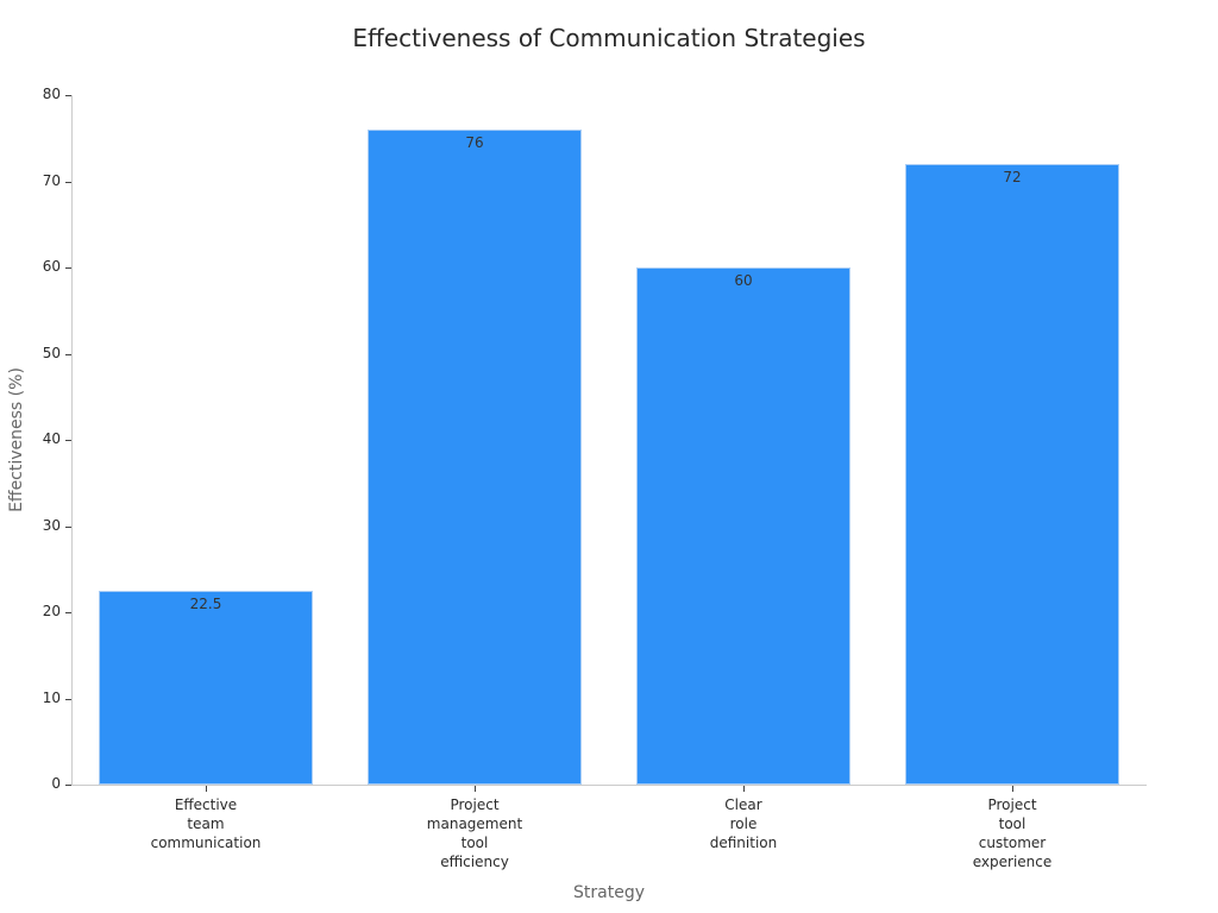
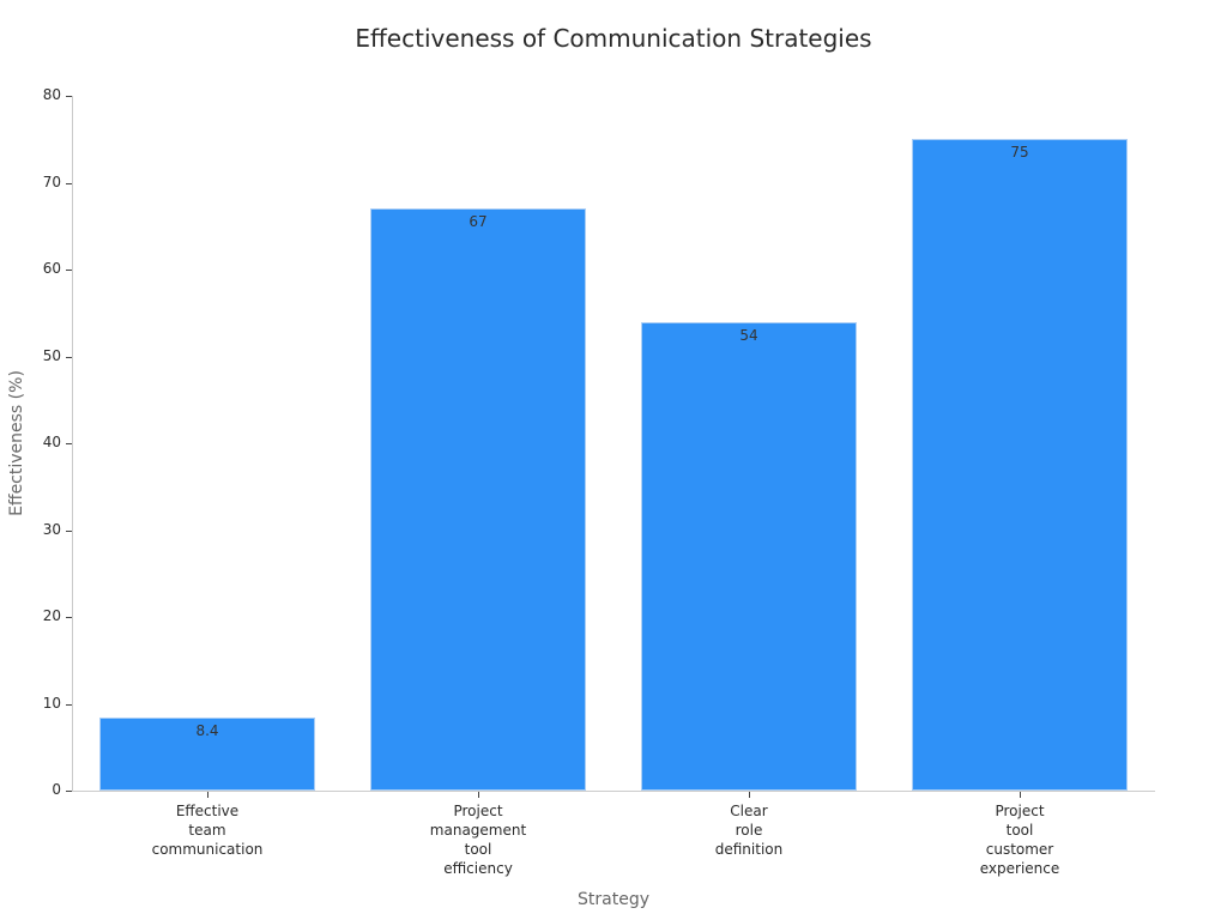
Effective team communication: 22.5 -> 8.4
Project management tool efficiency: 76 -> 67
Clear role definition: 60 -> 54
Project tool customer experience: 72 -> 75
